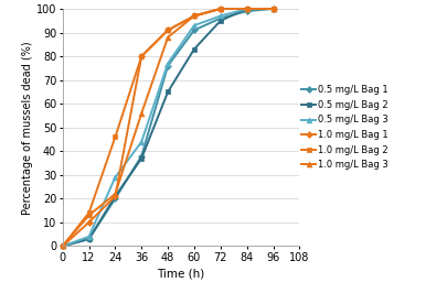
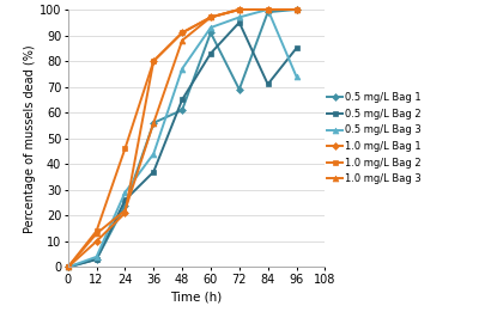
0.5 mg/L Bag 1/24: 20 -> 24
0.5 mg/L Bag 2/24: 21 -> 26
0.5 mg/L Bag 1/36: 38 -> 56
0.5 mg/L Bag 1/48: 76 -> 61
0.5 mg/L Bag 1/72: 96 -> 69
0.5 mg/L Bag 2/84: 100 -> 71
0.5 mg/L Bag 2/96: 100 -> 85
0.5 mg/L Bag 3/96: 100 -> 74
